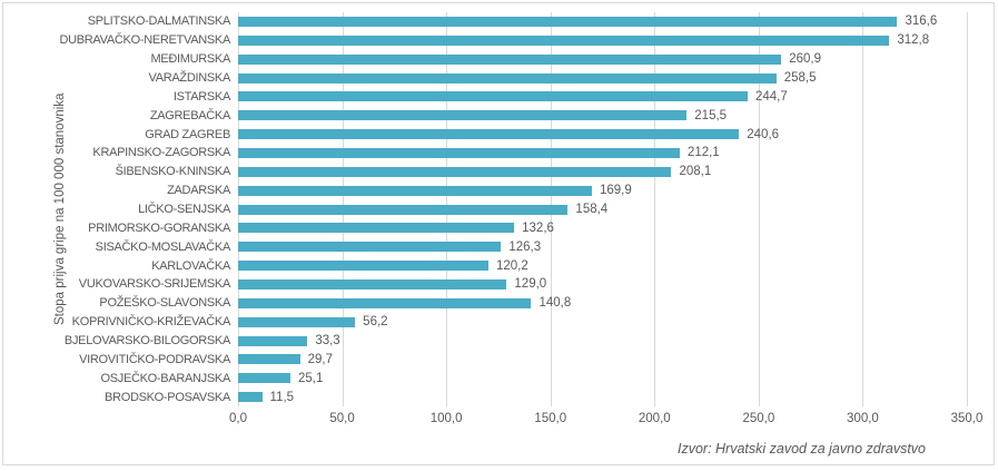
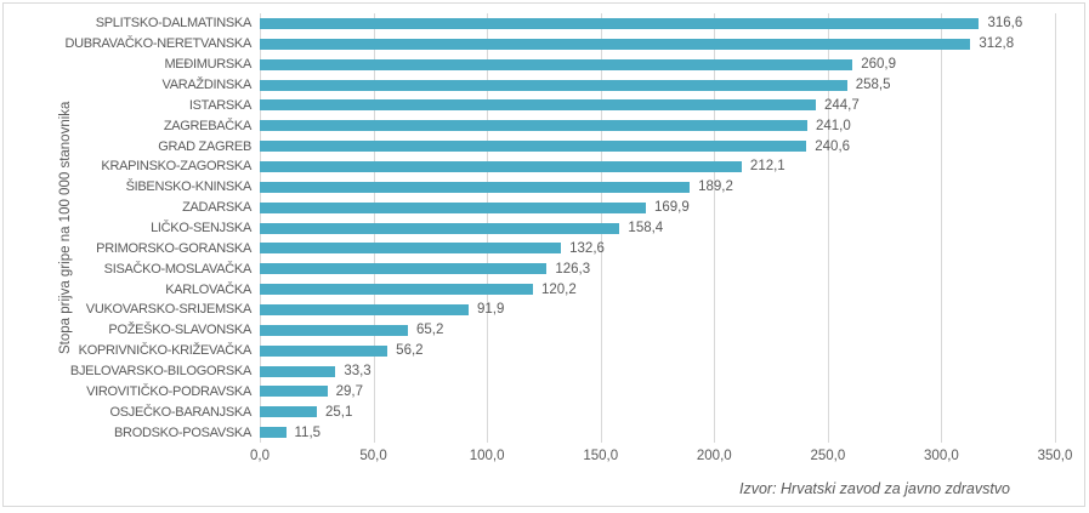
ZAGREBAČKA: 215,5 -> 241,0
ŠIBENSKO-KNINSKA: 208,1 -> 189,2
VUKOVARSKO-SRIJEMSKA: 129,0 -> 91,9
POŽEŠKO-SLAVONSKA: 140,8 -> 65,2
